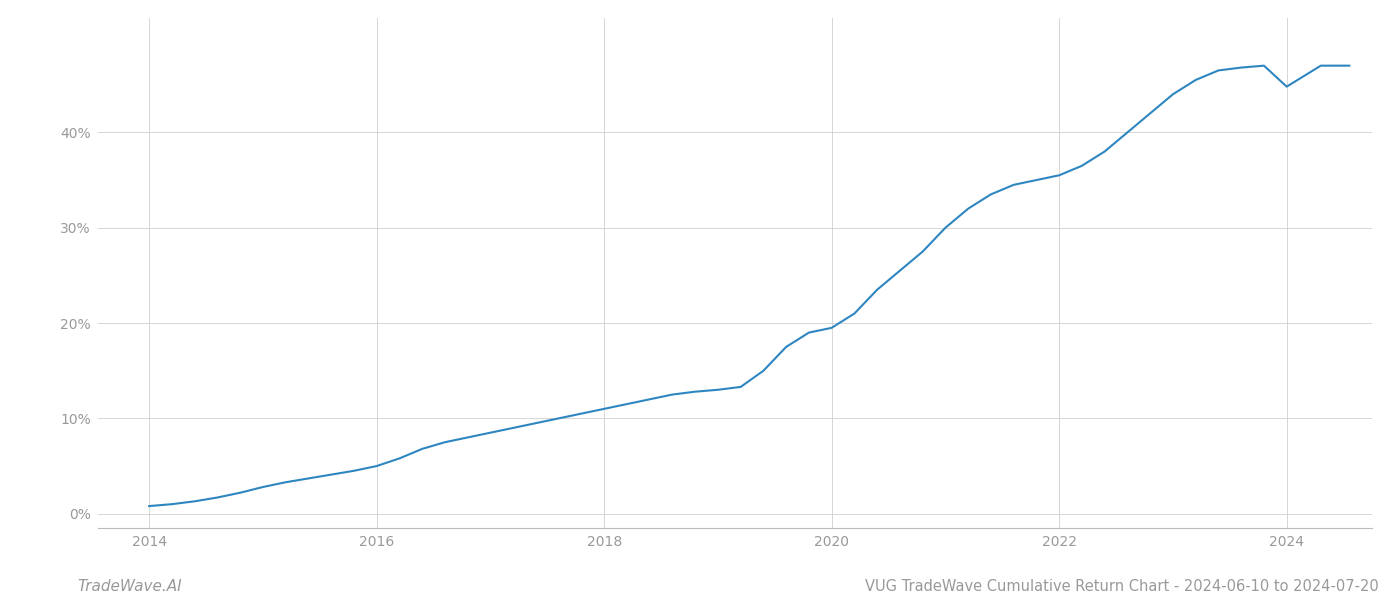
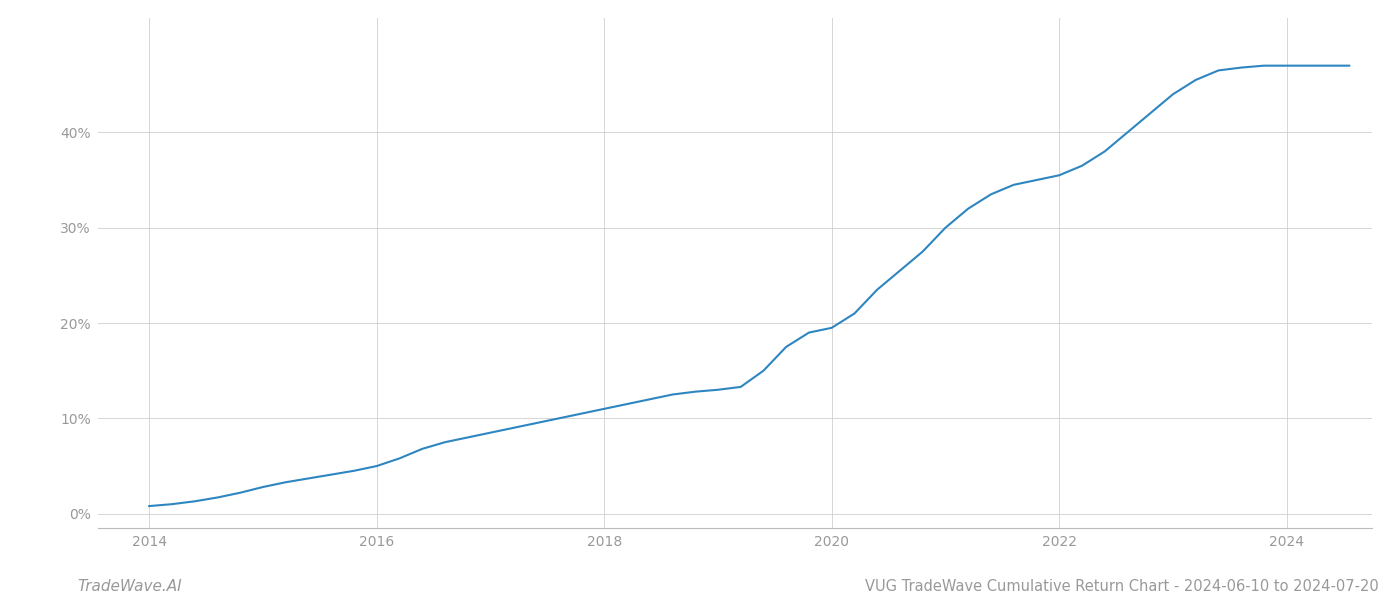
2024: 44.8% -> 47.0%
